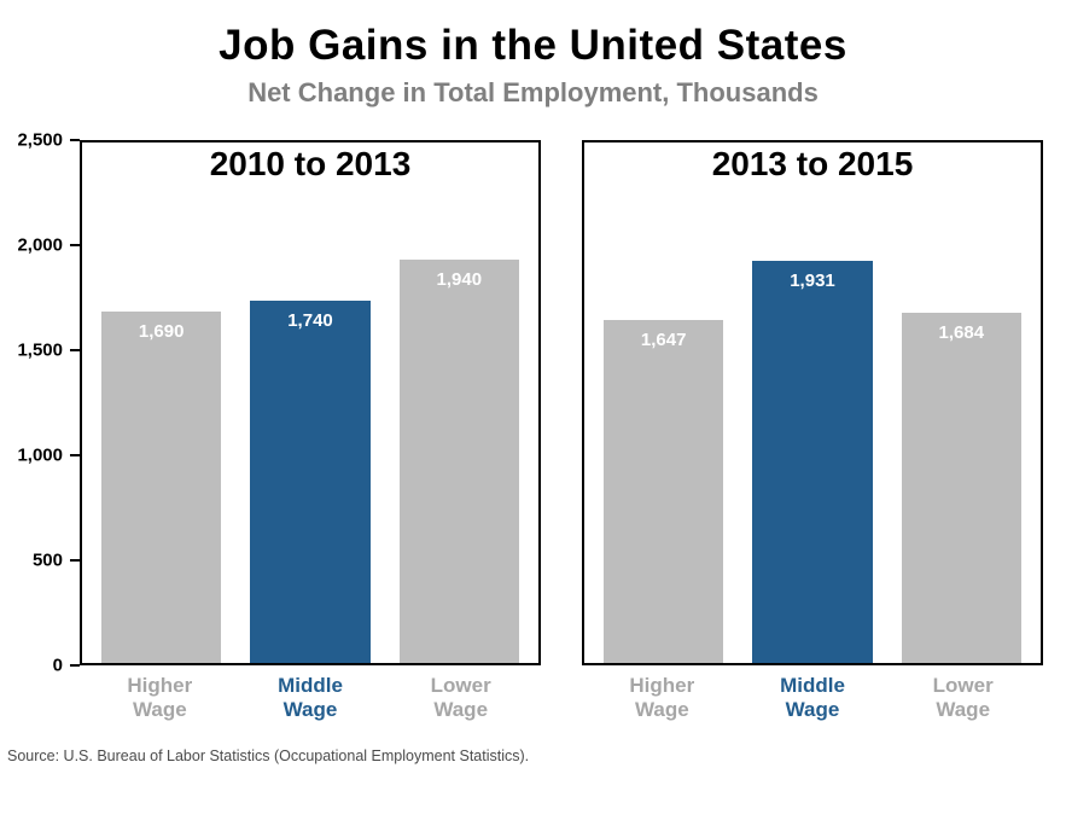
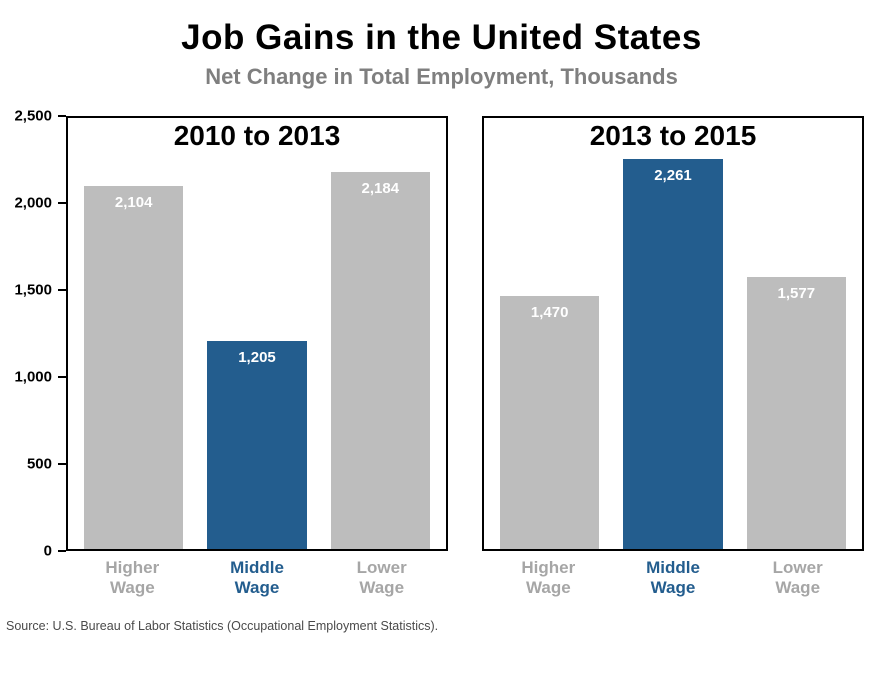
2010 to 2013/Higher Wage: 1,690 -> 2,104
2010 to 2013/Middle Wage: 1,740 -> 1,205
2010 to 2013/Lower Wage: 1,940 -> 2,184
2013 to 2015/Higher Wage: 1,647 -> 1,470
2013 to 2015/Middle Wage: 1,931 -> 2,261
2013 to 2015/Lower Wage: 1,684 -> 1,577
